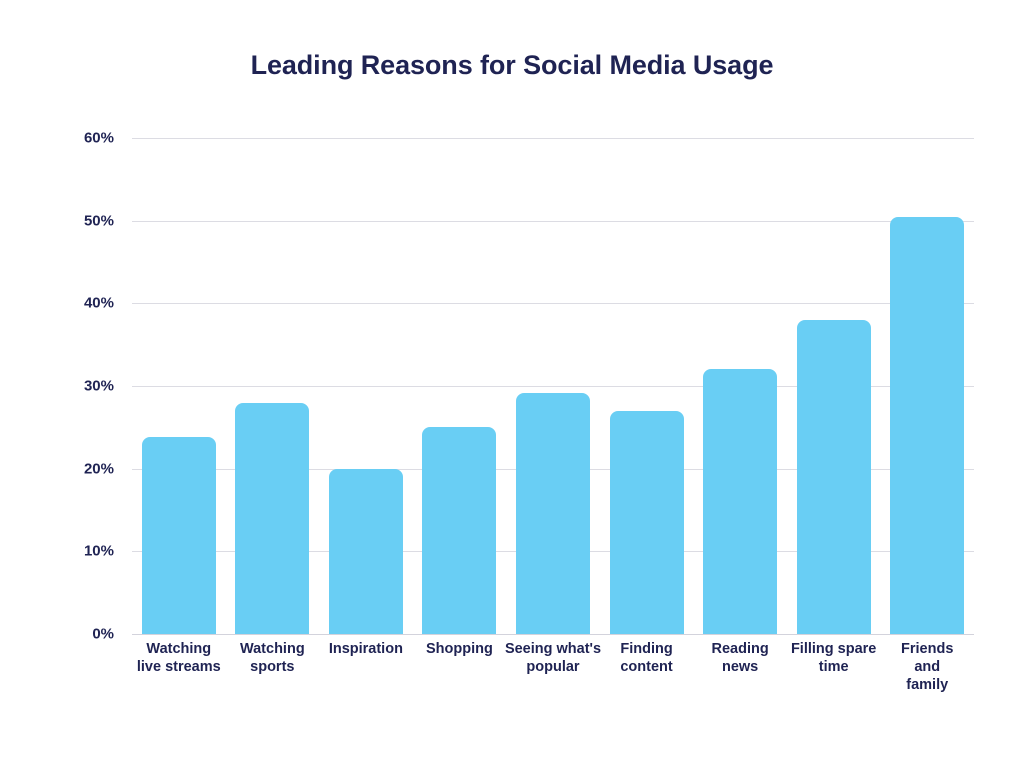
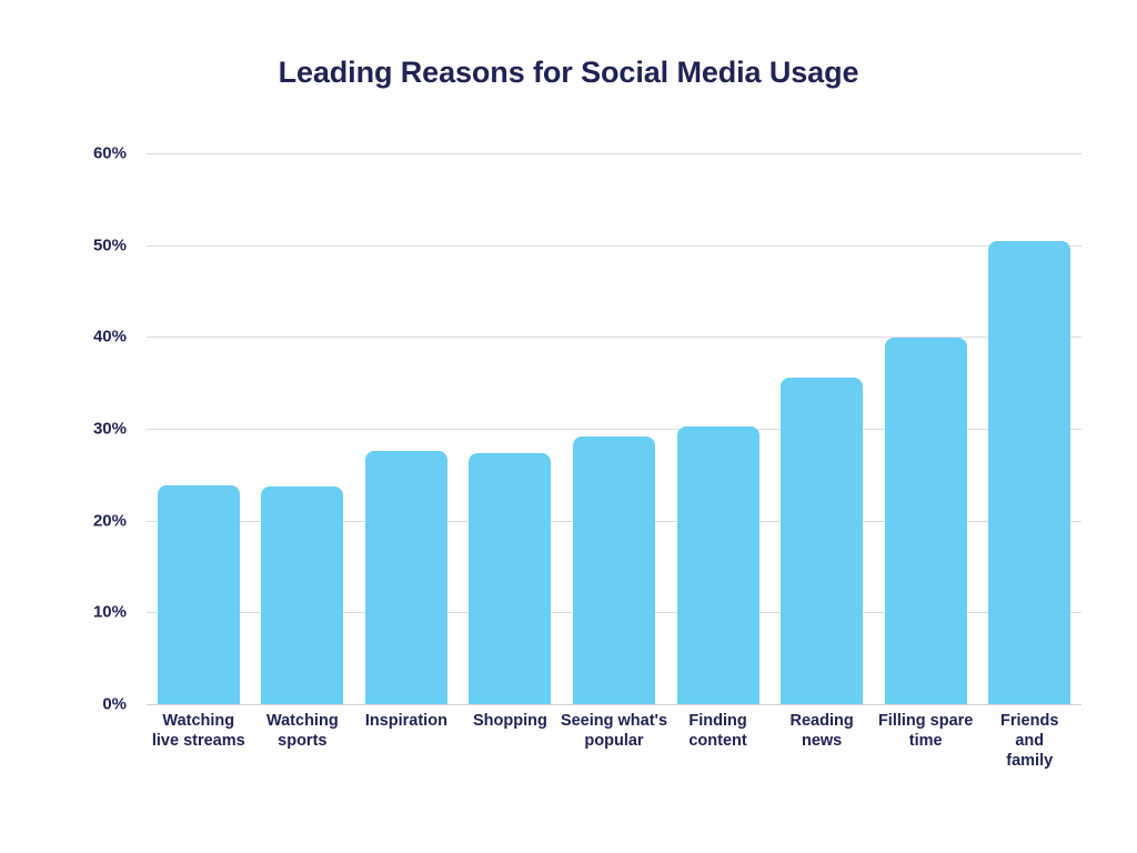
Watching sports: 28% -> 24%
Inspiration: 20% -> 28%
Shopping: 25% -> 27%
Finding content: 27% -> 30%
Reading news: 32% -> 36%
Filling spare time: 38% -> 40%
